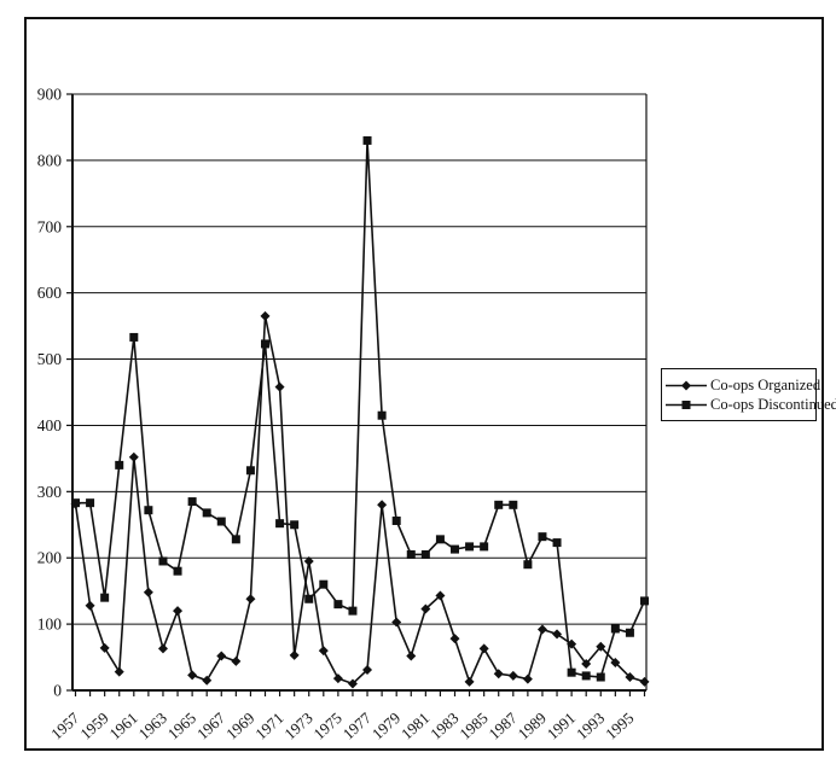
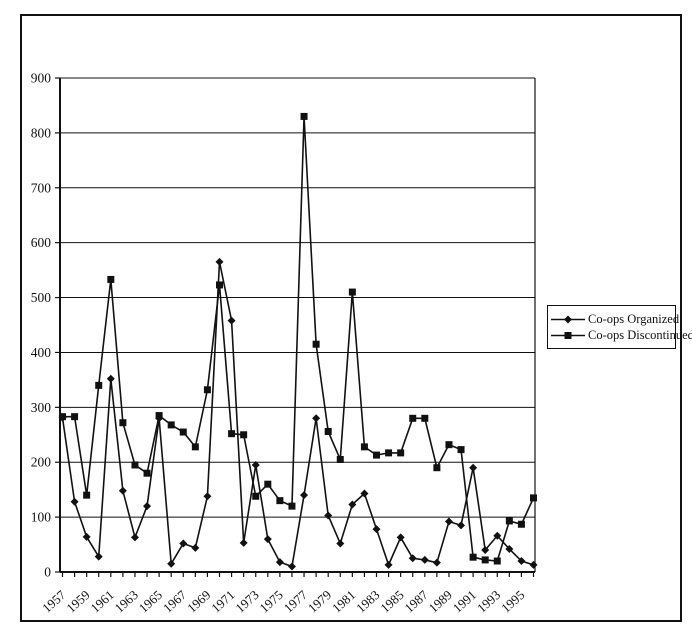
Co-ops Organized/1965: 20 -> 280
Co-ops Organized/1977: 30 -> 140
Co-ops Discontinued/1981: 200 -> 510
Co-ops Organized/1991: 70 -> 190
